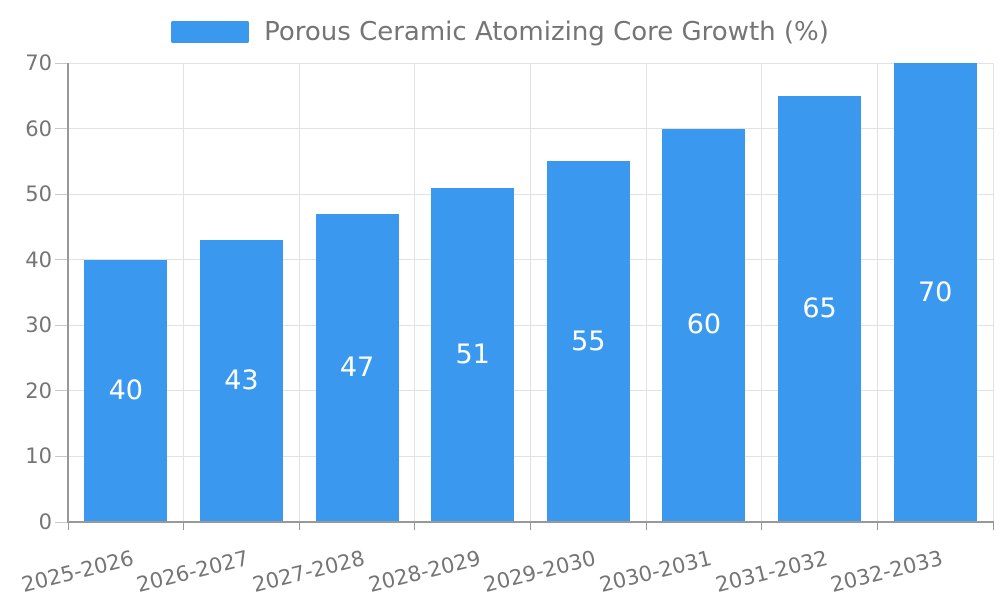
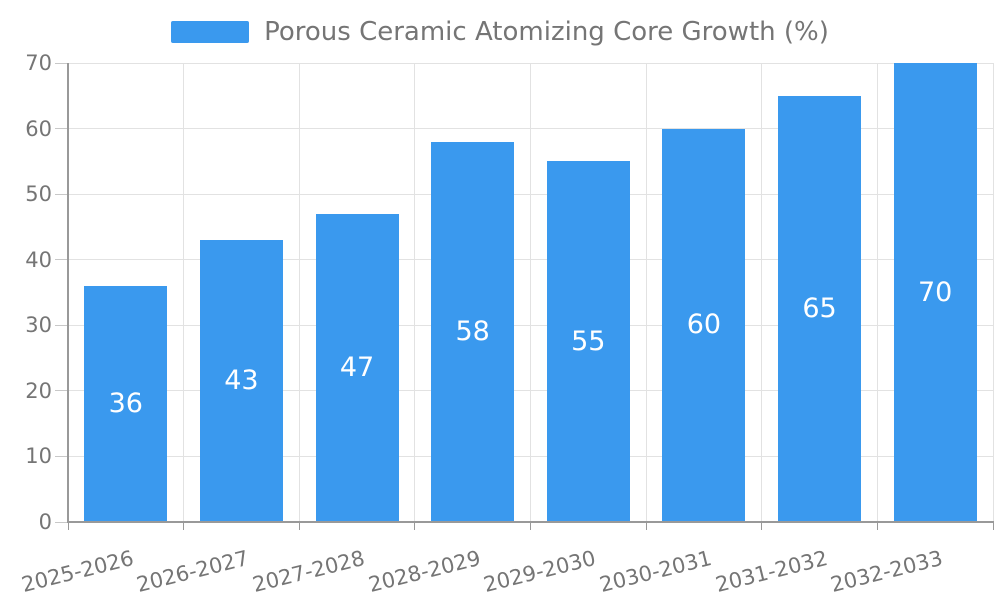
2025-2026: 40 -> 36
2028-2029: 51 -> 58
